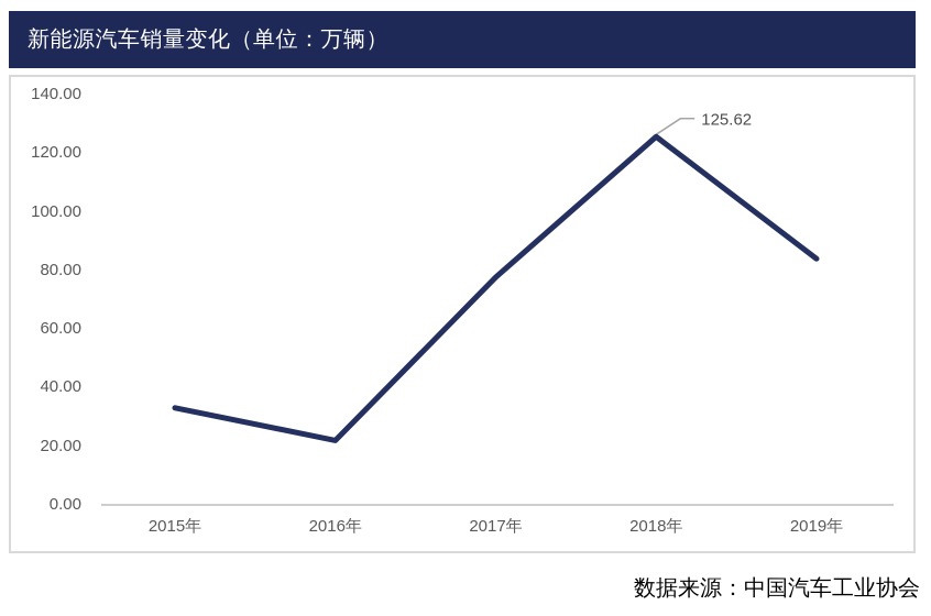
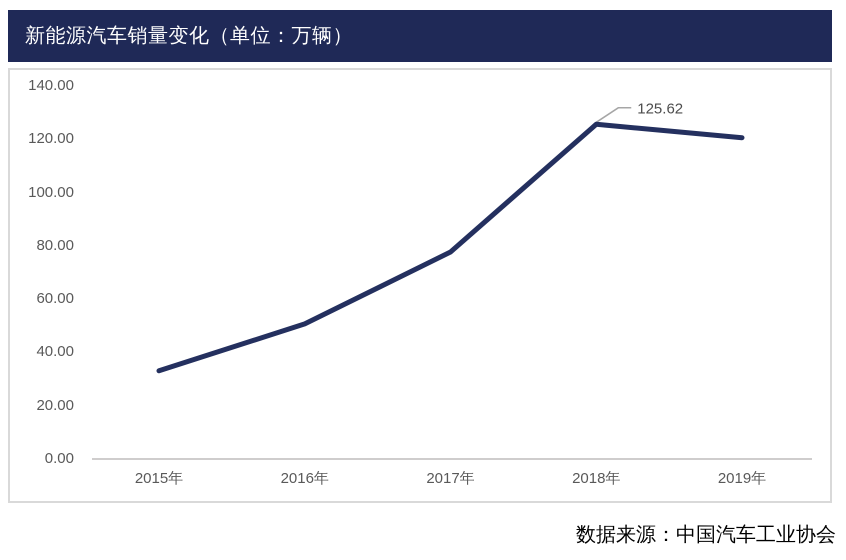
2016年: 22 -> 51
2019年: 84 -> 121
